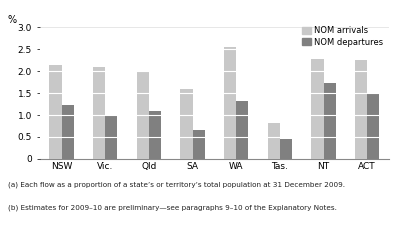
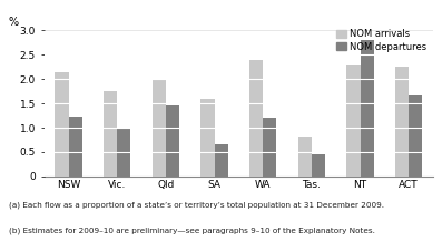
NOM arrivals/Vic.: 2.10 -> 1.75
NOM departures/Qld: 1.10 -> 1.45
NOM arrivals/WA: 2.55 -> 2.40
NOM departures/WA: 1.33 -> 1.20
NOM departures/NT: 1.73 -> 2.80
NOM departures/ACT: 1.50 -> 1.65
